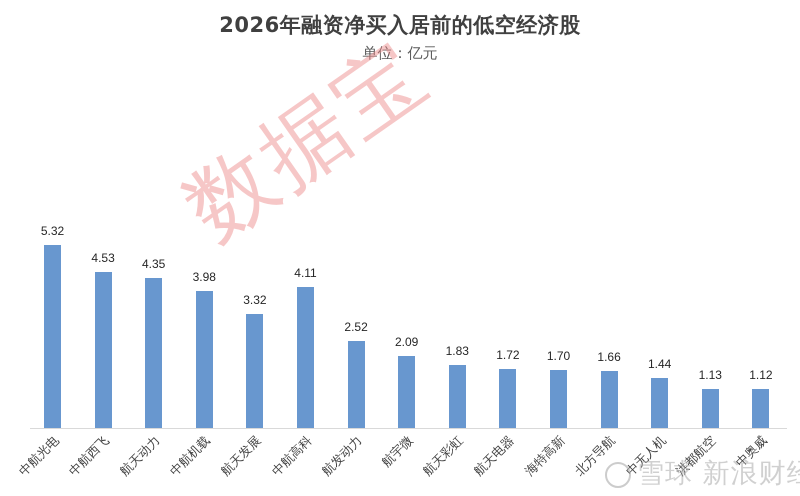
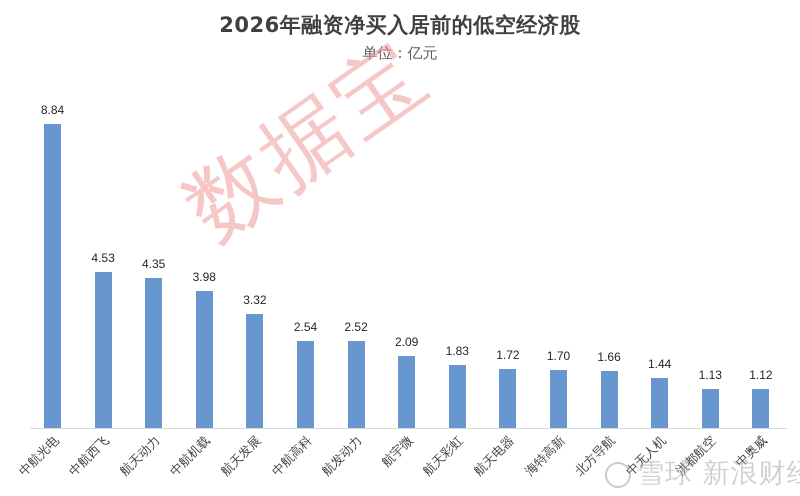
中航光电: 5.32 -> 8.84
中航高科: 4.11 -> 2.54
